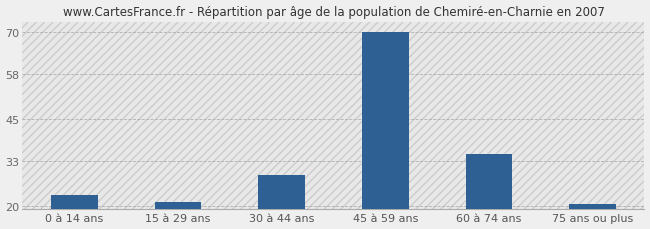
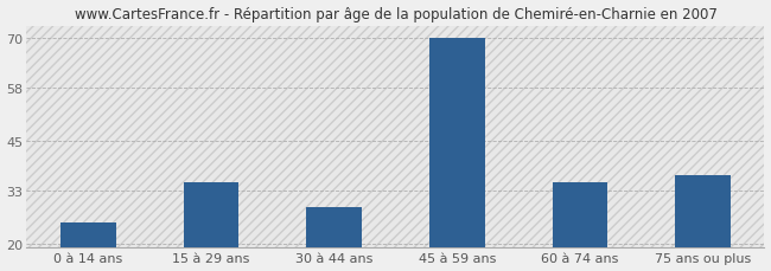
0 à 14 ans: 23.0 -> 25.0
15 à 29 ans: 21.0 -> 35.0
75 ans ou plus: 20.5 -> 36.5
